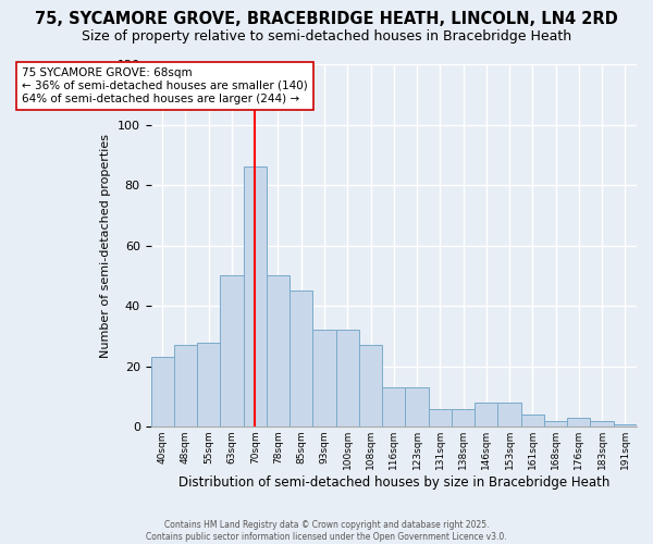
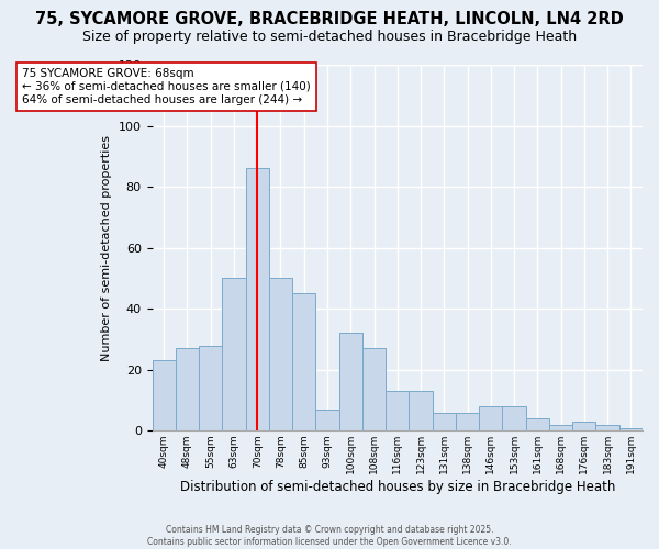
93sqm: 32 -> 7
